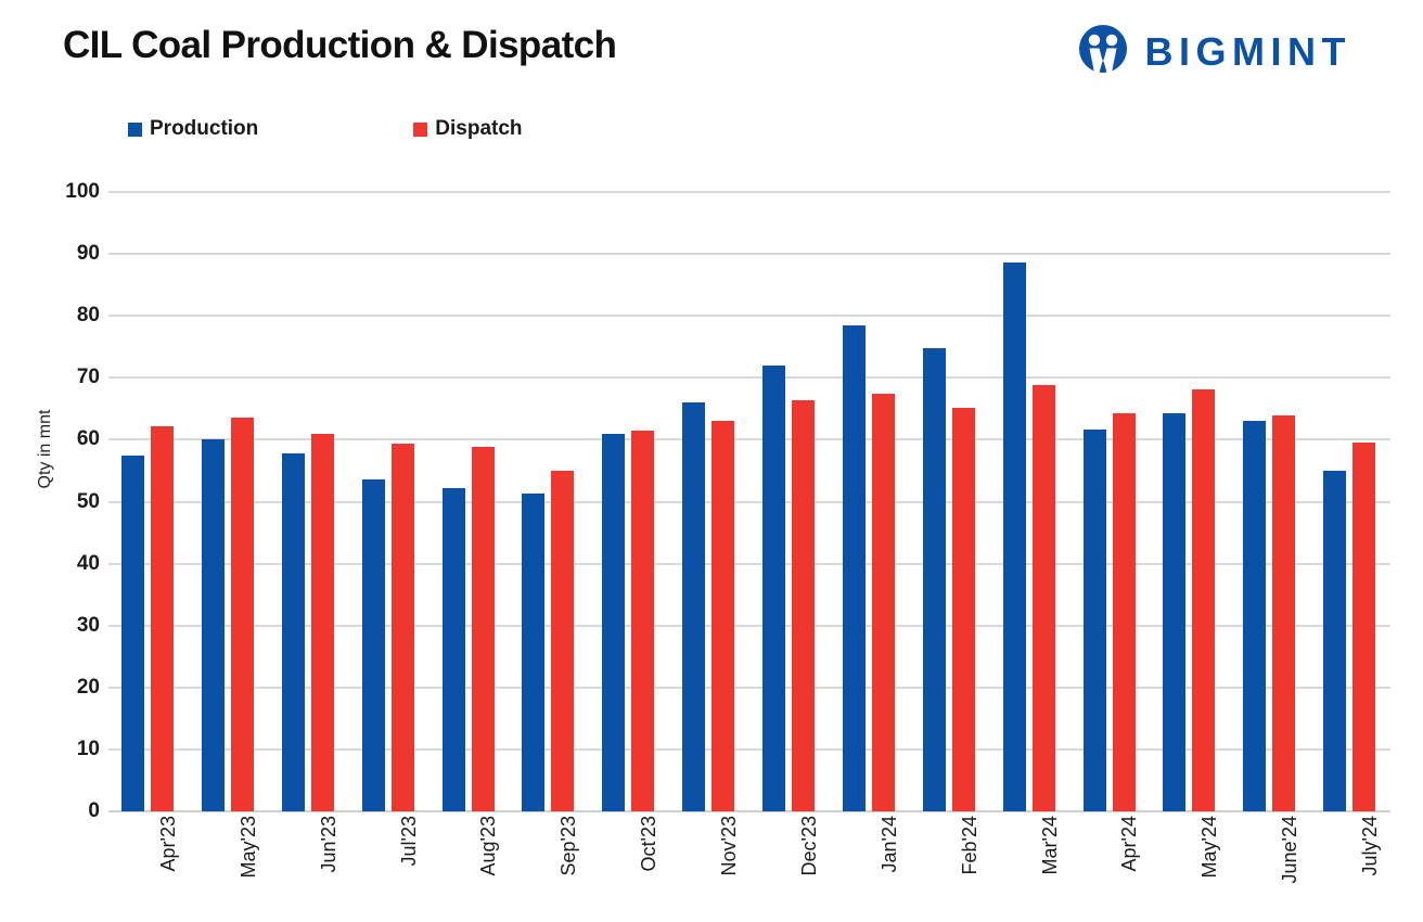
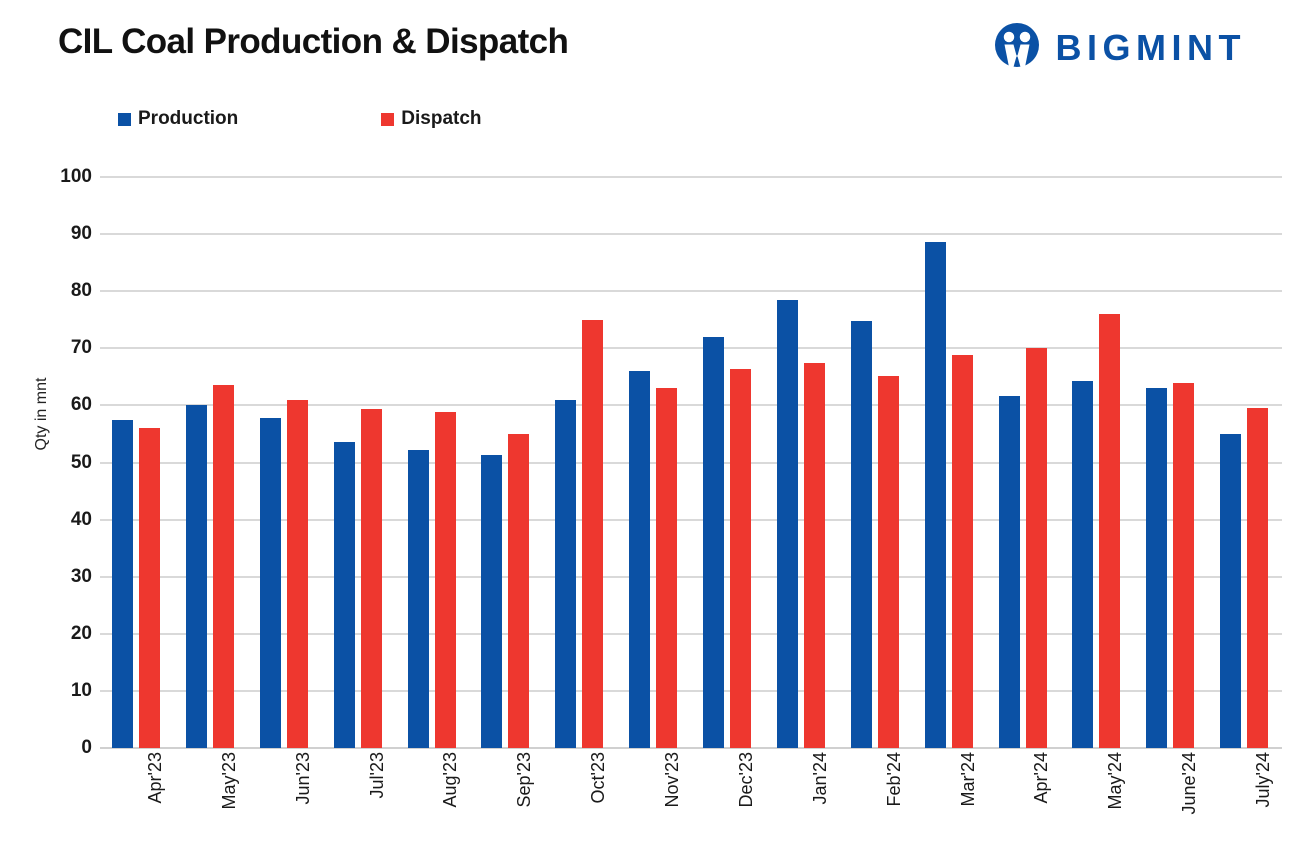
Dispatch/Apr'23: 62 -> 56
Dispatch/Oct'23: 62 -> 75
Dispatch/Apr'24: 64 -> 70
Dispatch/May'24: 68 -> 76
